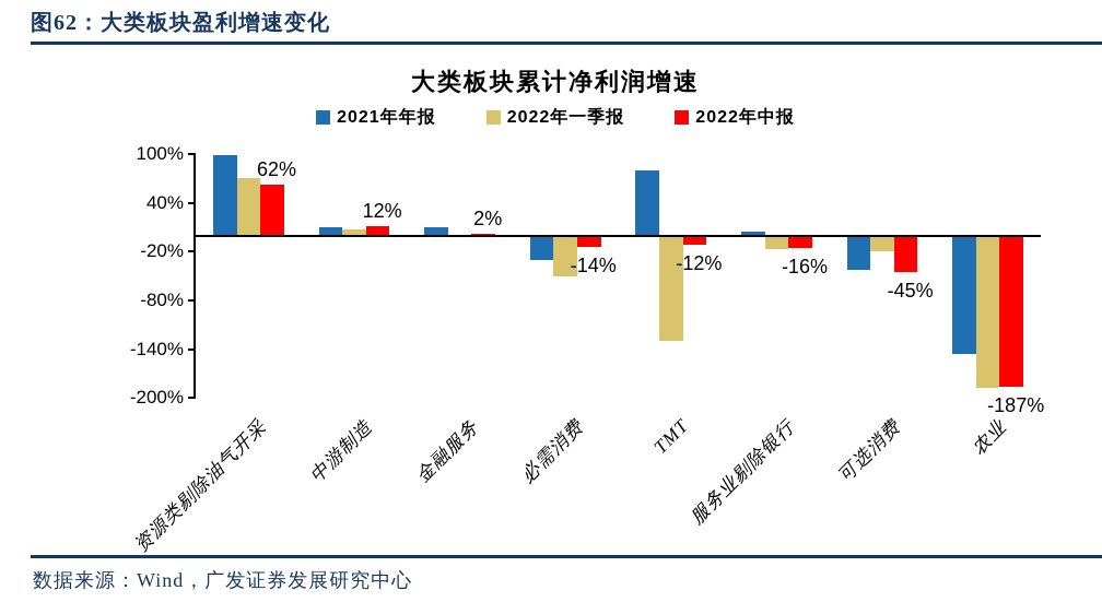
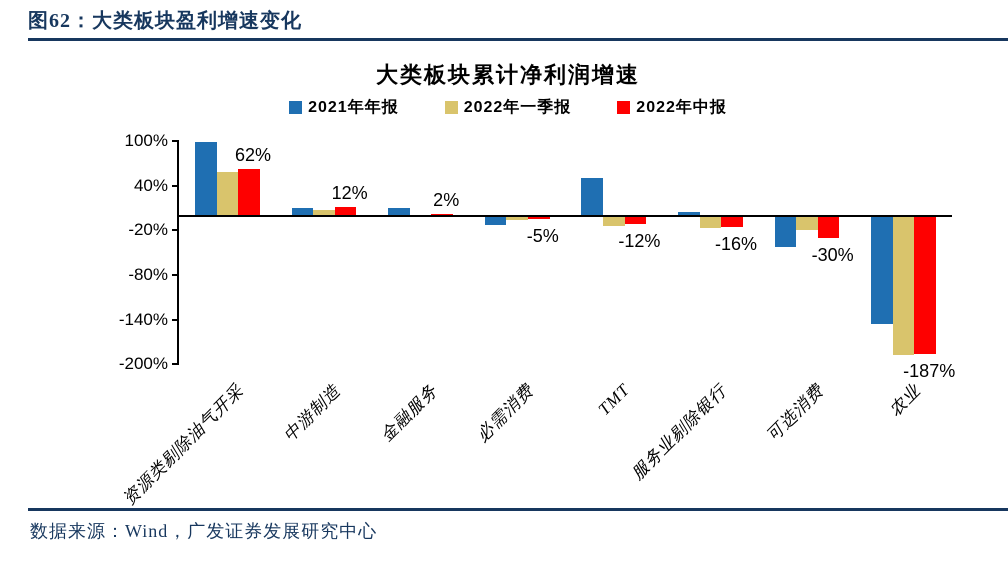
2022年一季报/资源类剔除油气开采: 70% -> 60%
2021年年报/必需消费: -30% -> -10%
2022年一季报/必需消费: -50% -> -10%
2022年中报/必需消费: -14% -> -5%
2021年年报/TMT: 80% -> 50%
2022年一季报/TMT: -130% -> -10%
2022年中报/可选消费: -45% -> -30%
